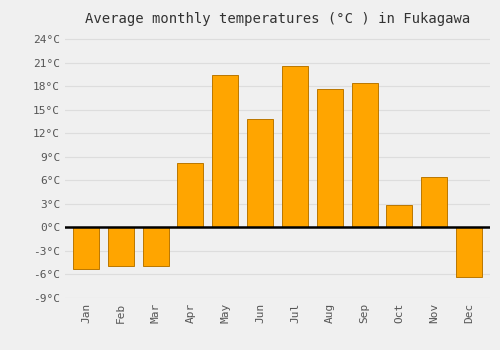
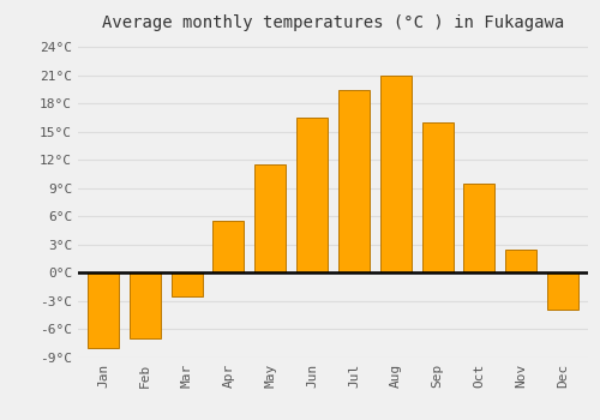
Jan: -5.4°C -> -8.0°C
Feb: -5.0°C -> -7.0°C
Mar: -5.0°C -> -2.5°C
Apr: 8.2°C -> 5.5°C
May: 19.4°C -> 11.5°C
Jun: 13.8°C -> 16.5°C
Jul: 20.6°C -> 19.5°C
Aug: 17.6°C -> 21.0°C
Sep: 18.4°C -> 16.0°C
Oct: 2.8°C -> 9.5°C
Nov: 6.4°C -> 2.5°C
Dec: -6.4°C -> -4.0°C
